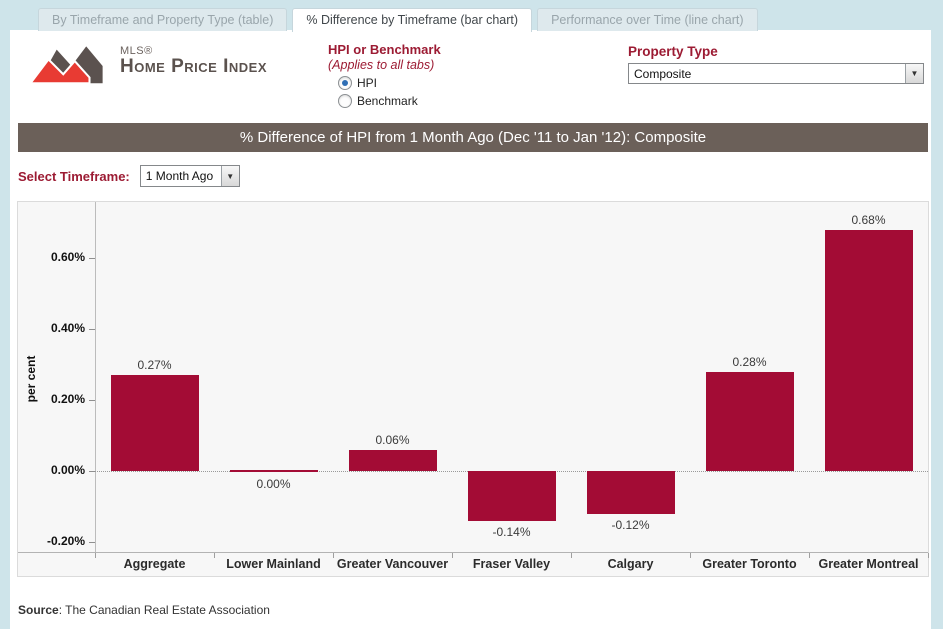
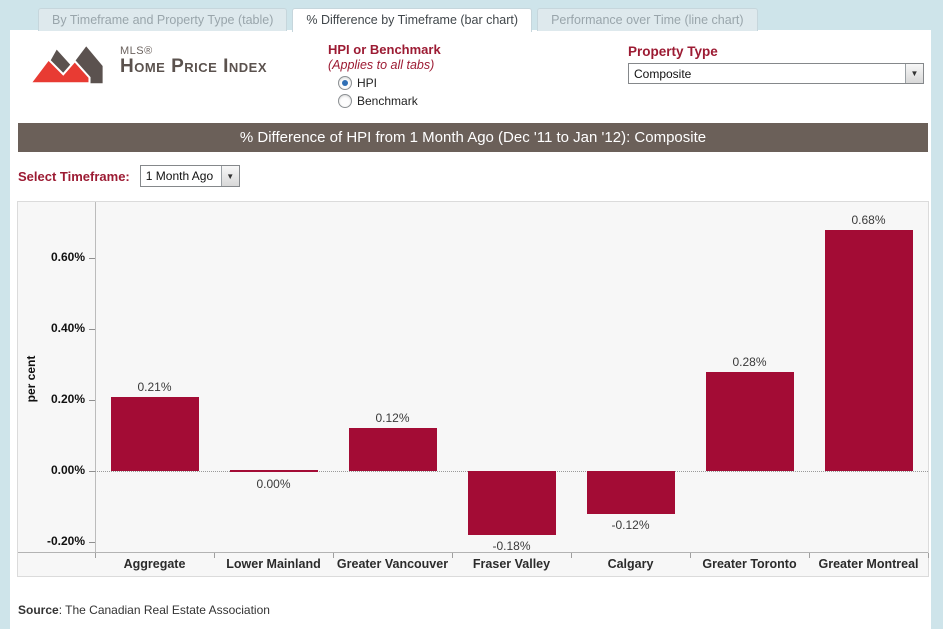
Aggregate: 0.27% -> 0.21%
Greater Vancouver: 0.06% -> 0.12%
Fraser Valley: -0.14% -> -0.18%
